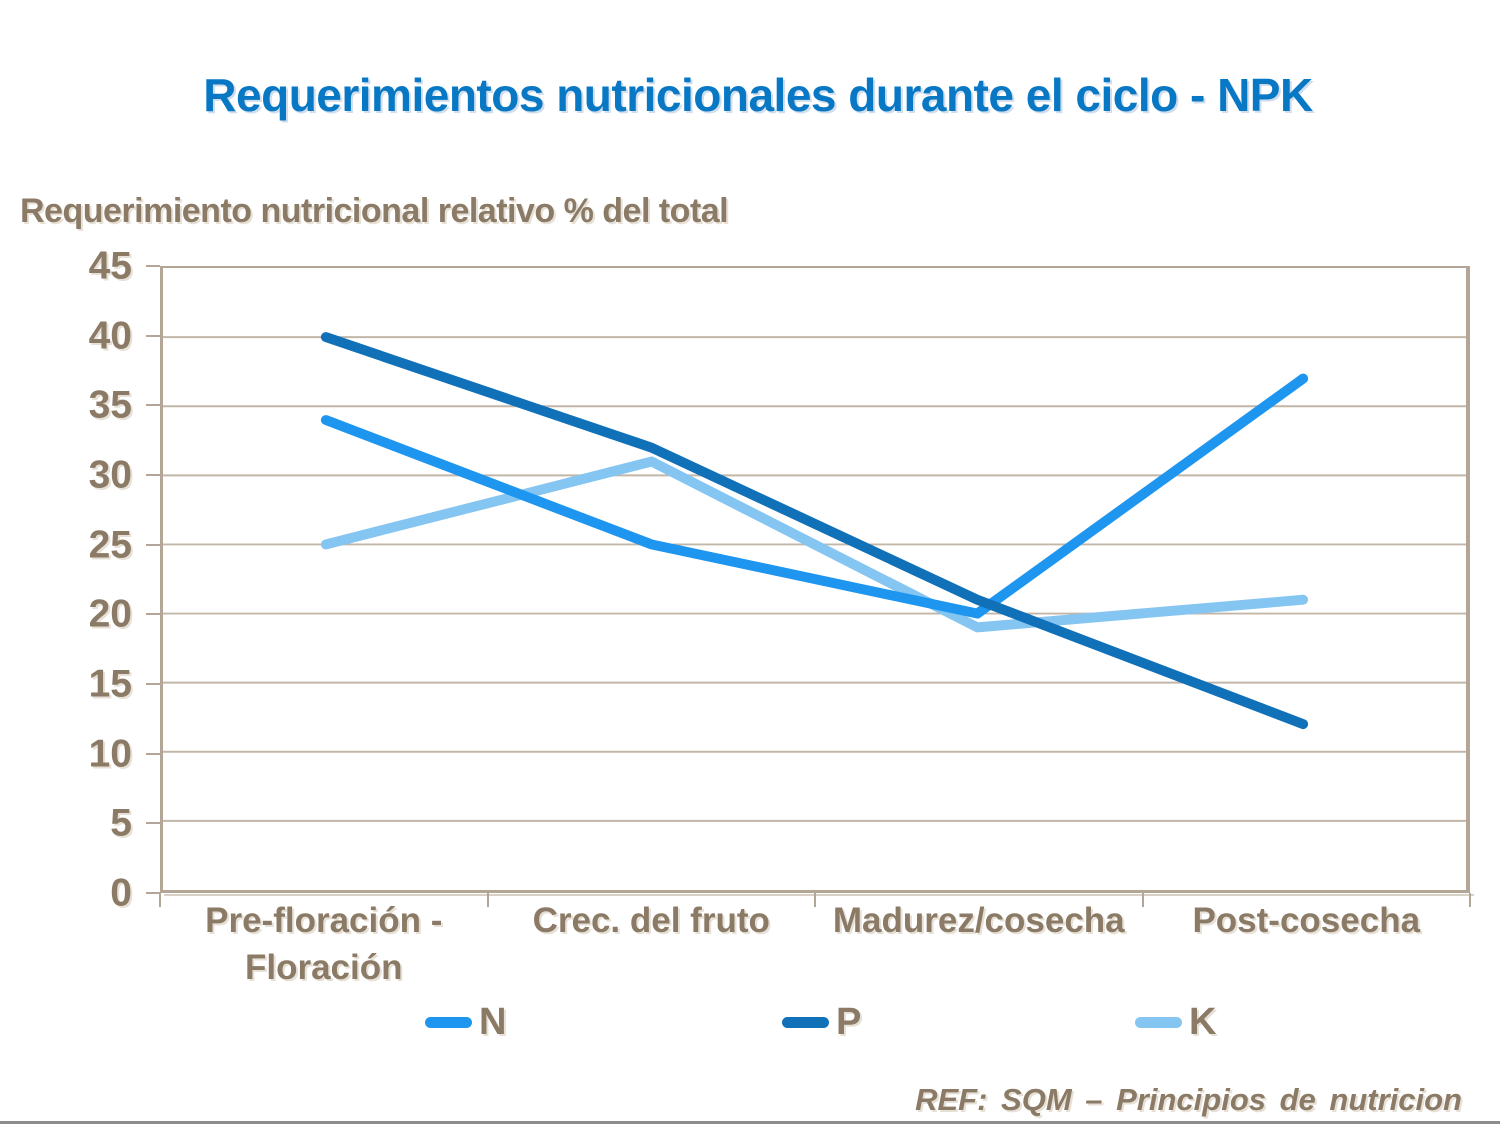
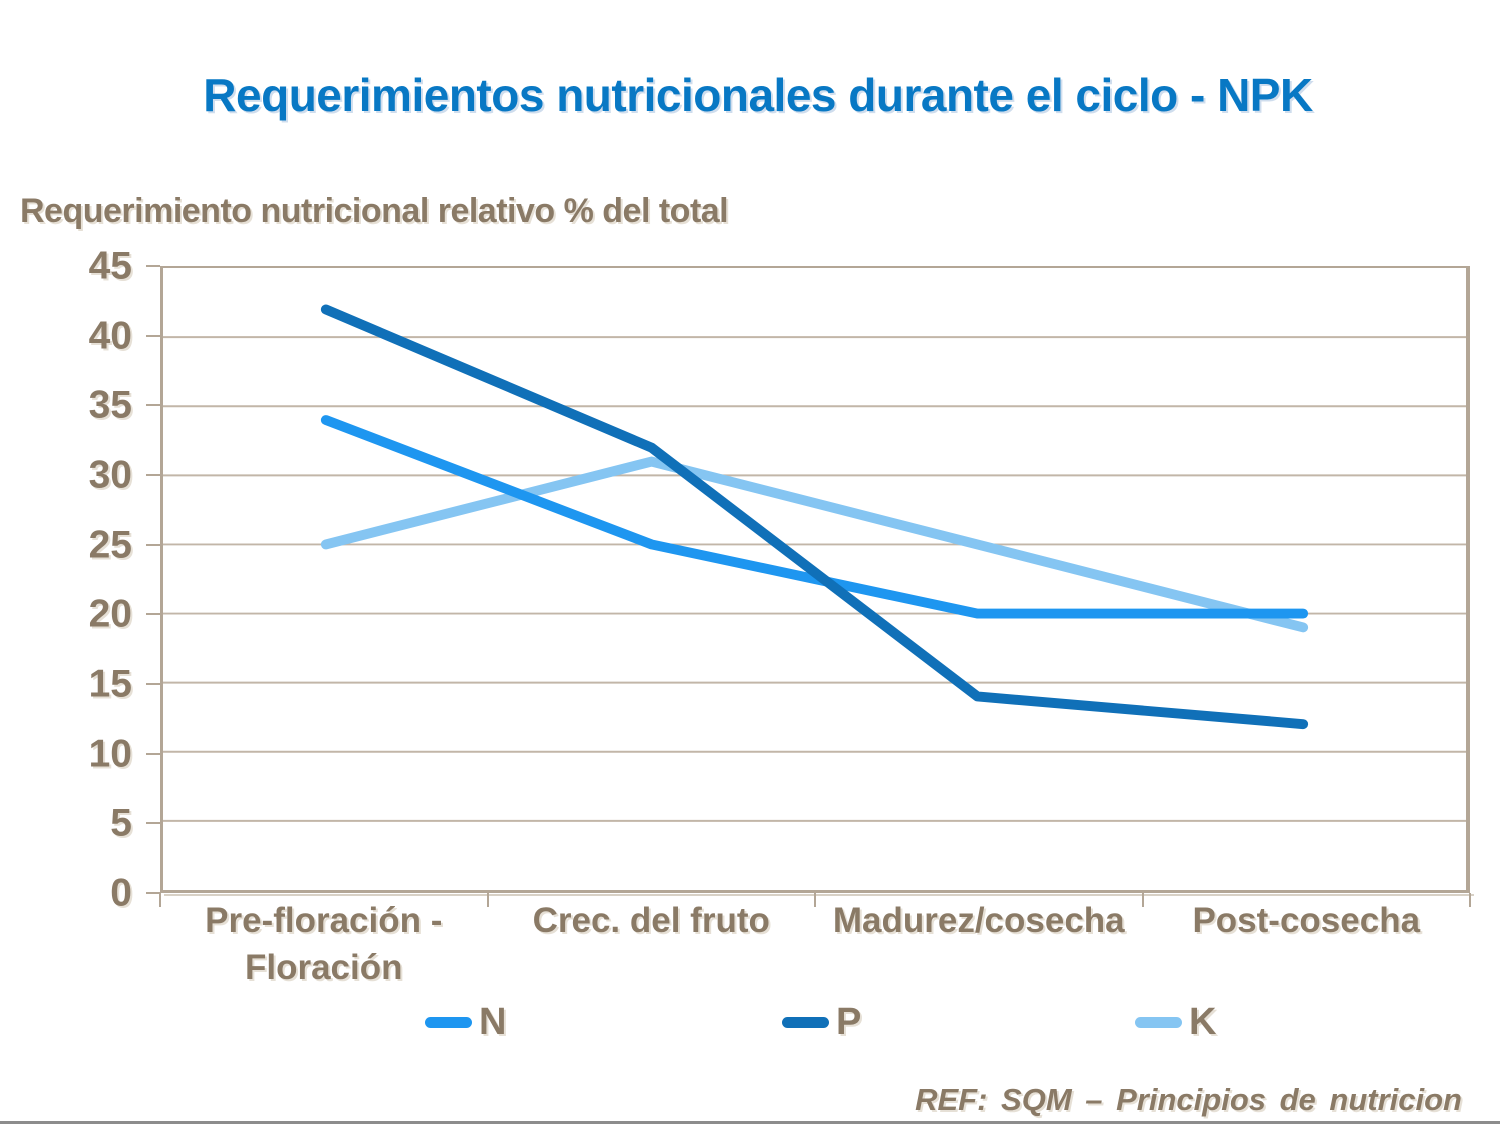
P/Pre-floración - Floración: 40 -> 42
P/Madurez/cosecha: 21 -> 14
K/Madurez/cosecha: 19 -> 25
N/Post-cosecha: 37 -> 20
K/Post-cosecha: 21 -> 19
